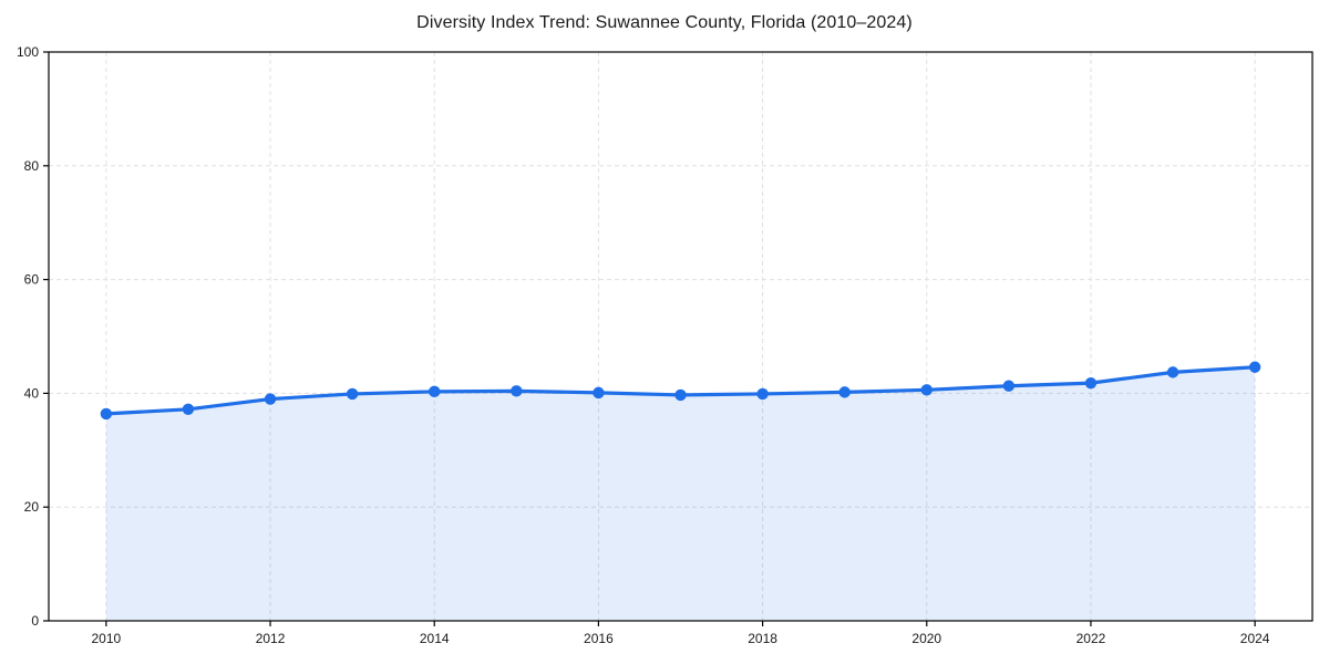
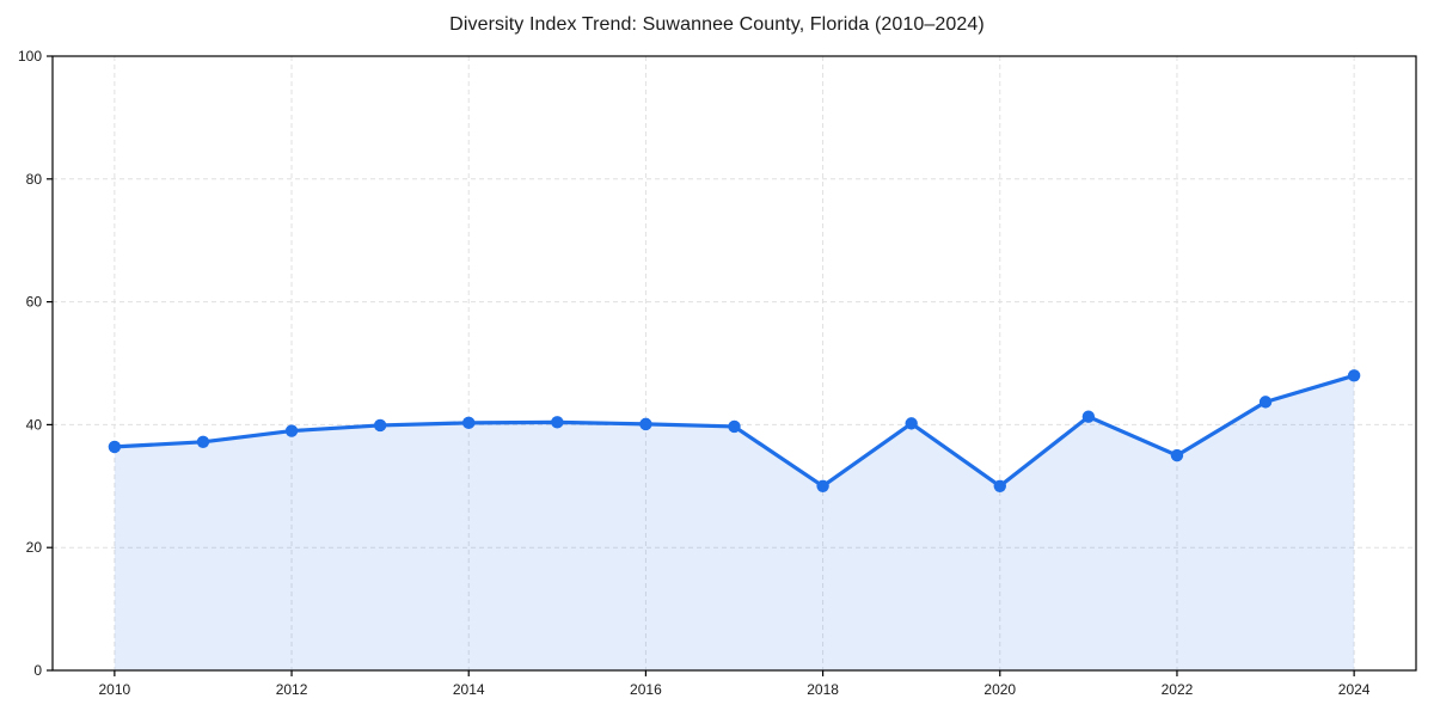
2018: 40 -> 30
2020: 41 -> 30
2022: 42 -> 35
2024: 45 -> 48
